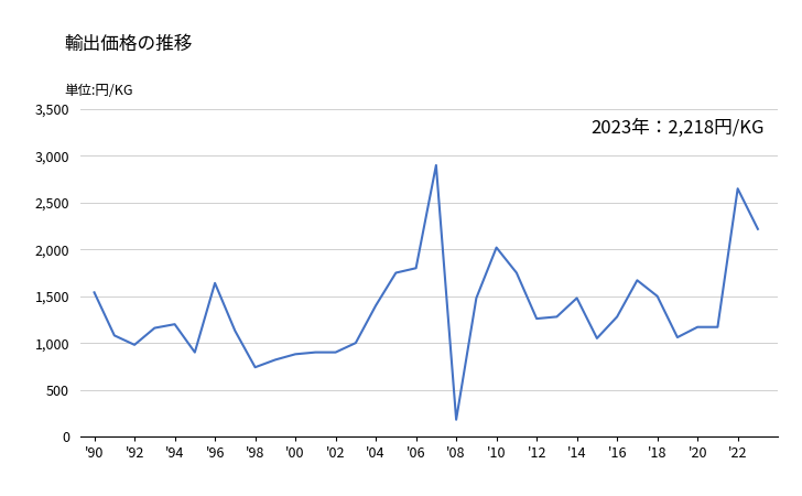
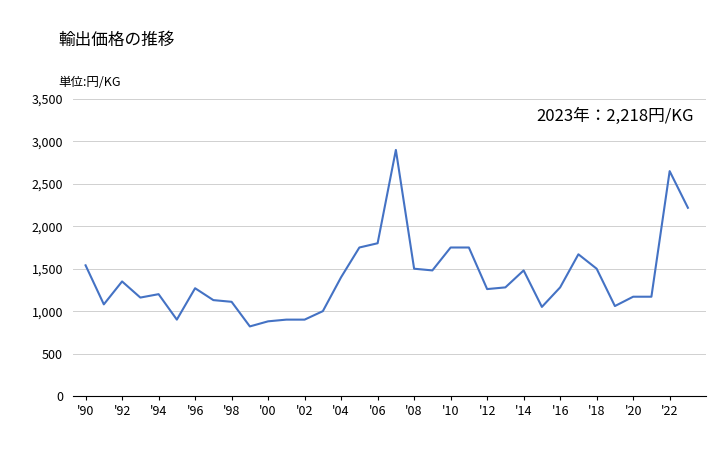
'92: 980 -> 1,350
'96: 1,640 -> 1,270
'98: 740 -> 1,110
'08: 180 -> 1,500
'10: 2,020 -> 1,750
